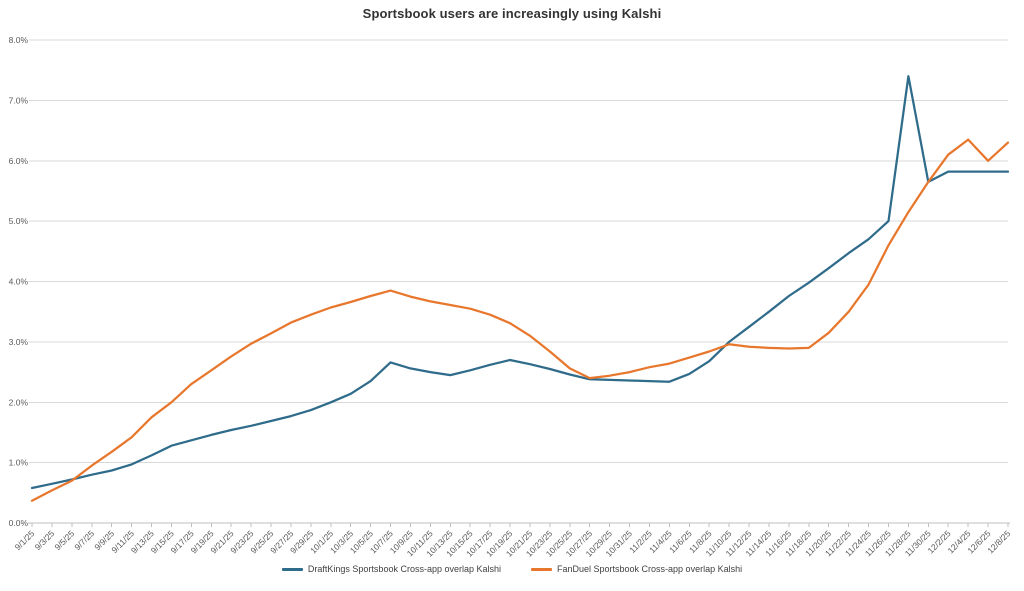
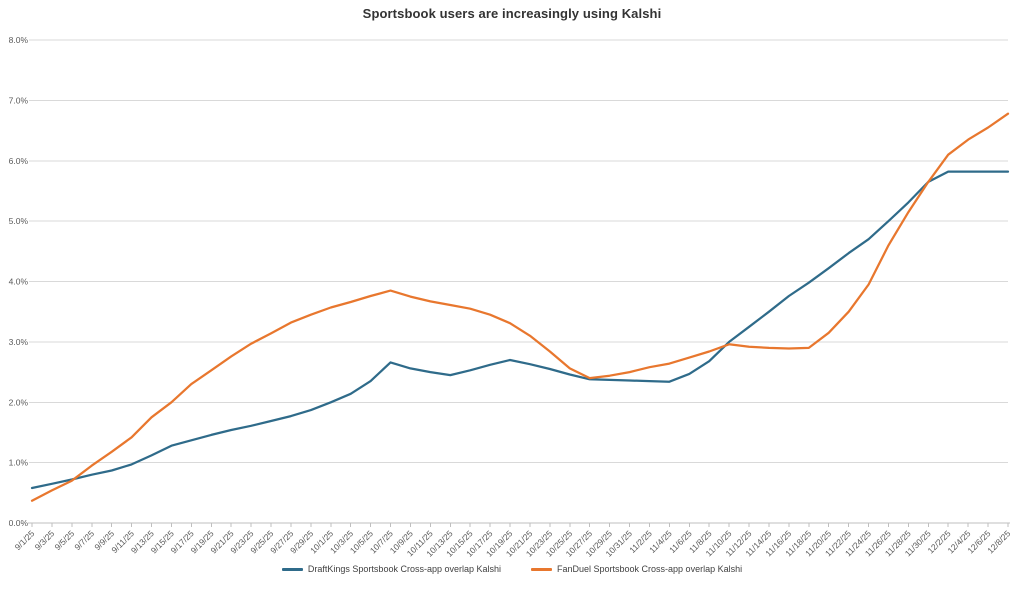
DraftKings Sportsbook Cross-app overlap Kalshi/11/28/25: 7.4% -> 5.3%
FanDuel Sportsbook Cross-app overlap Kalshi/12/6/25: 6.0% -> 6.5%
FanDuel Sportsbook Cross-app overlap Kalshi/12/8/25: 6.3% -> 6.8%
